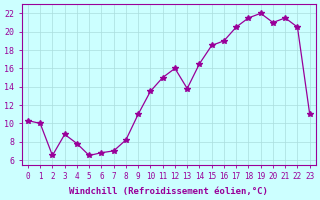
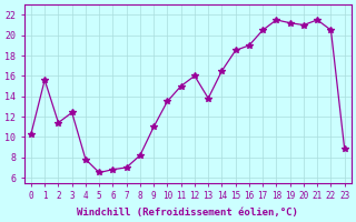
1: 10.0 -> 15.6
2: 6.5 -> 11.4
3: 8.8 -> 12.4
19: 22.0 -> 21.2
23: 11.0 -> 8.8
